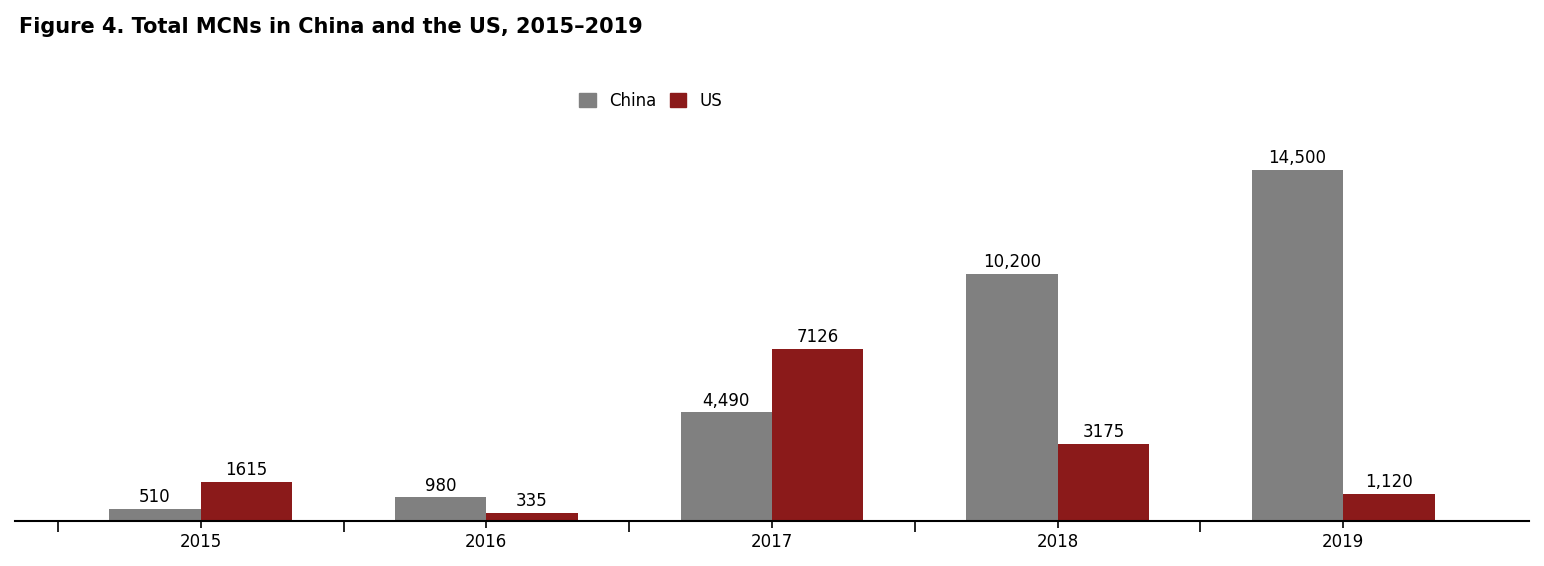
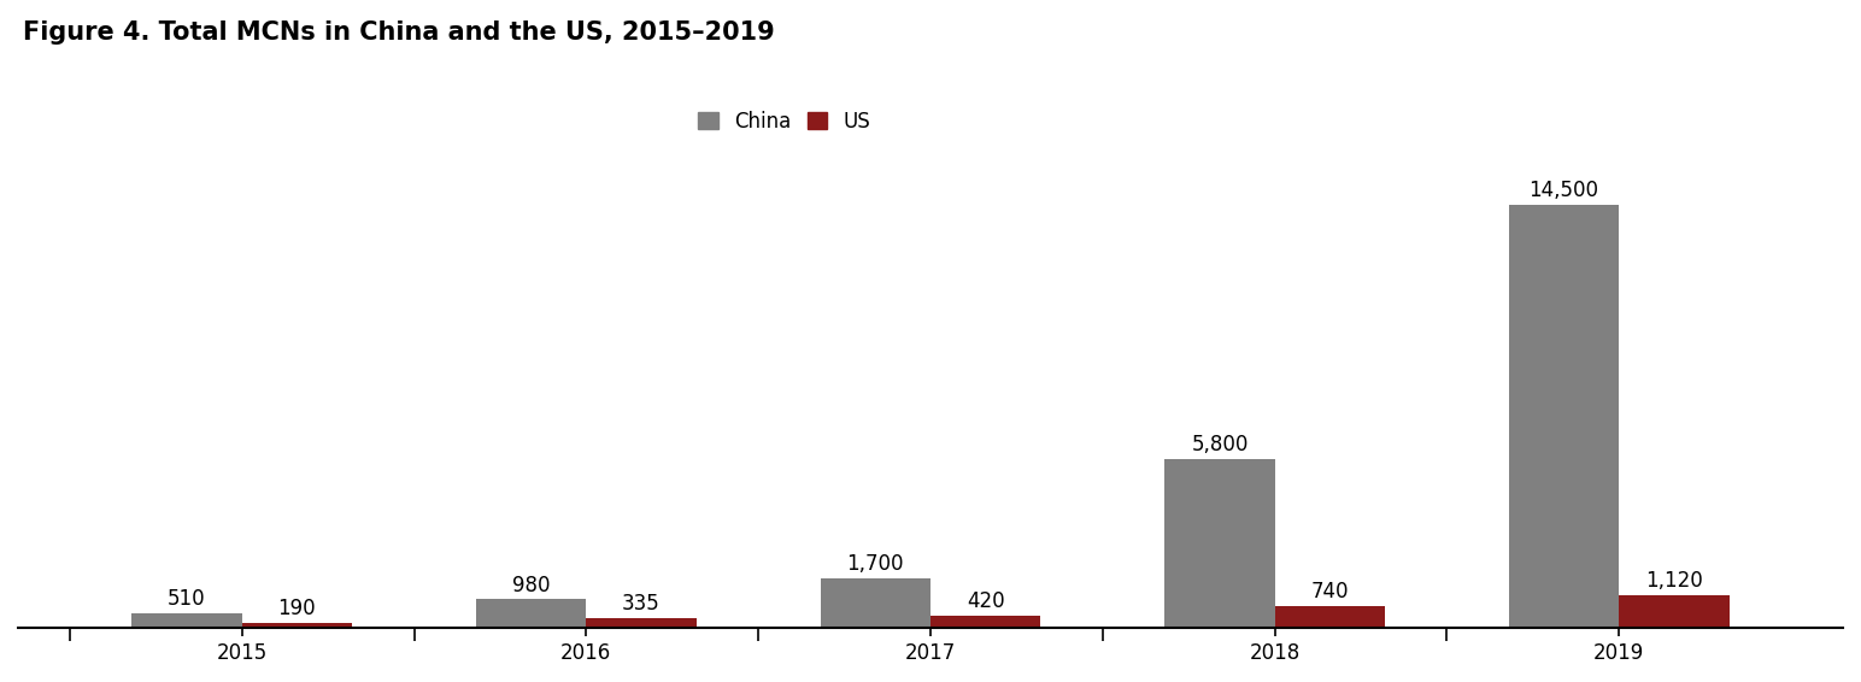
US/2015: 1615 -> 190
China/2017: 4,490 -> 1,700
US/2017: 7126 -> 420
China/2018: 10,200 -> 5,800
US/2018: 3175 -> 740
